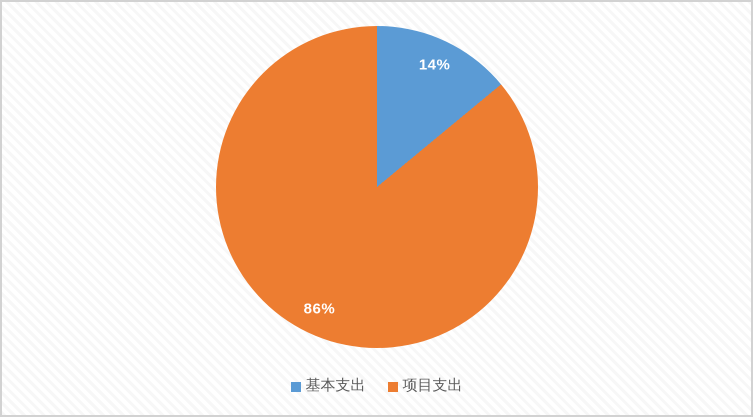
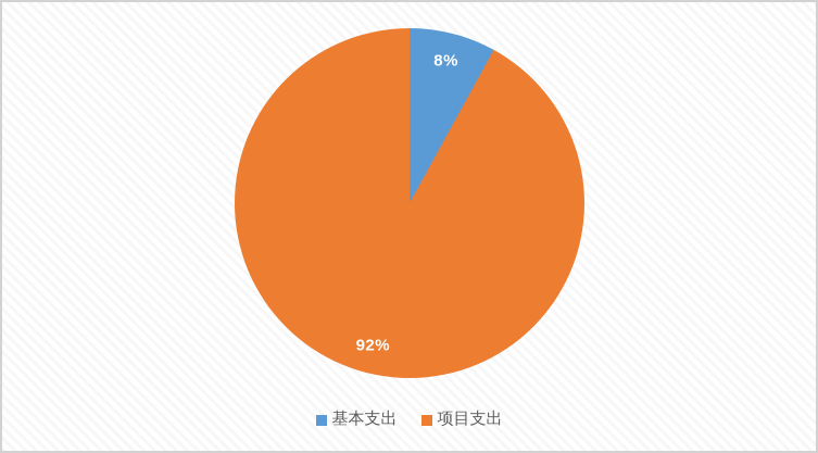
基本支出: 14% -> 8%
项目支出: 86% -> 92%
